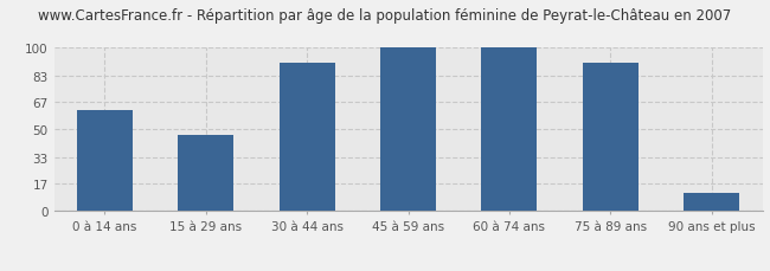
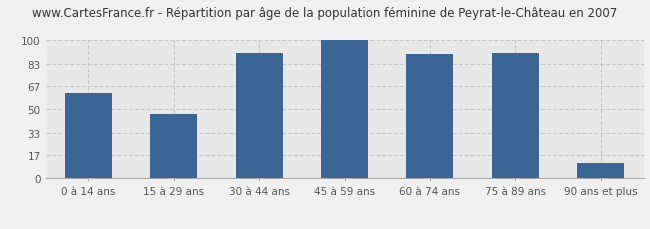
60 à 74 ans: 100 -> 90
